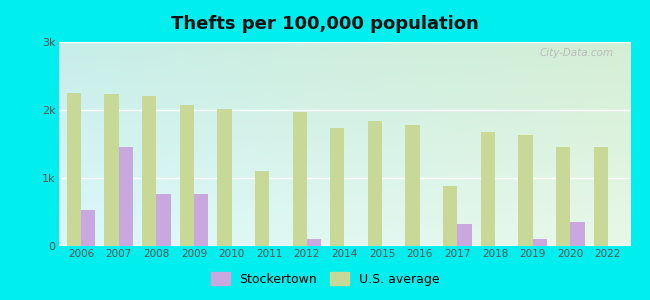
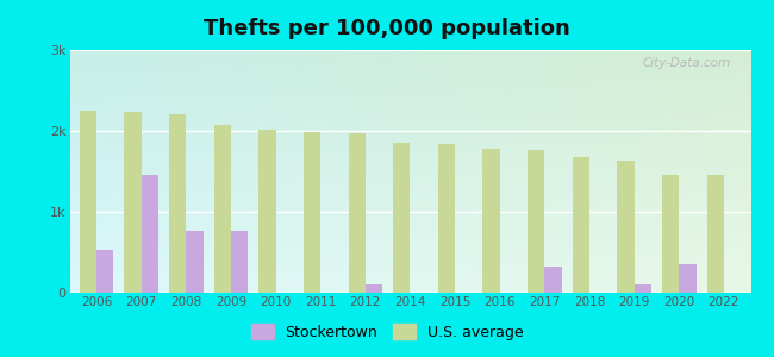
U.S. average/2011: 1.10k -> 1.99k
U.S. average/2014: 1.74k -> 1.86k
U.S. average/2017: 0.88k -> 1.76k
